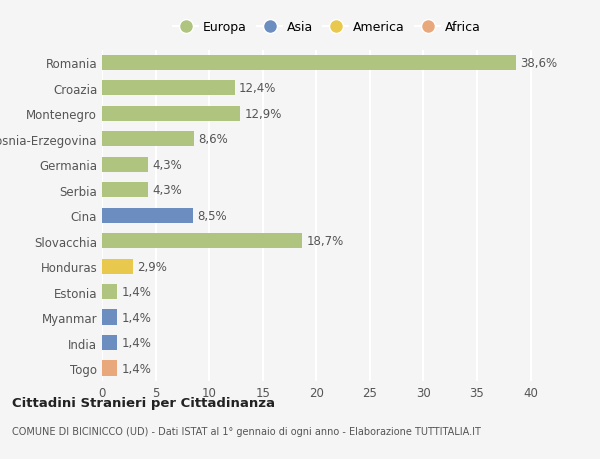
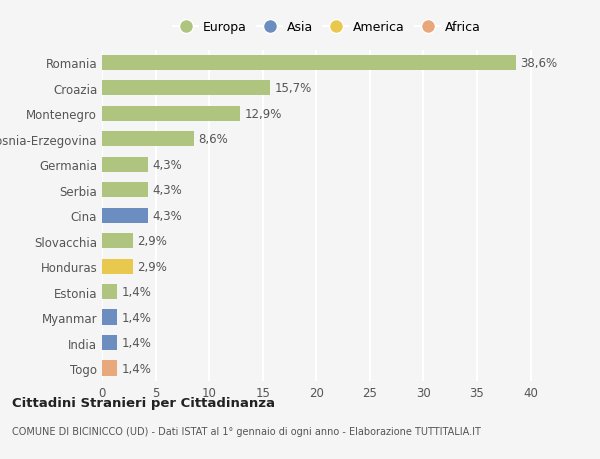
Croazia: 12,4% -> 15,7%
Cina: 8,5% -> 4,3%
Slovacchia: 18,7% -> 2,9%
